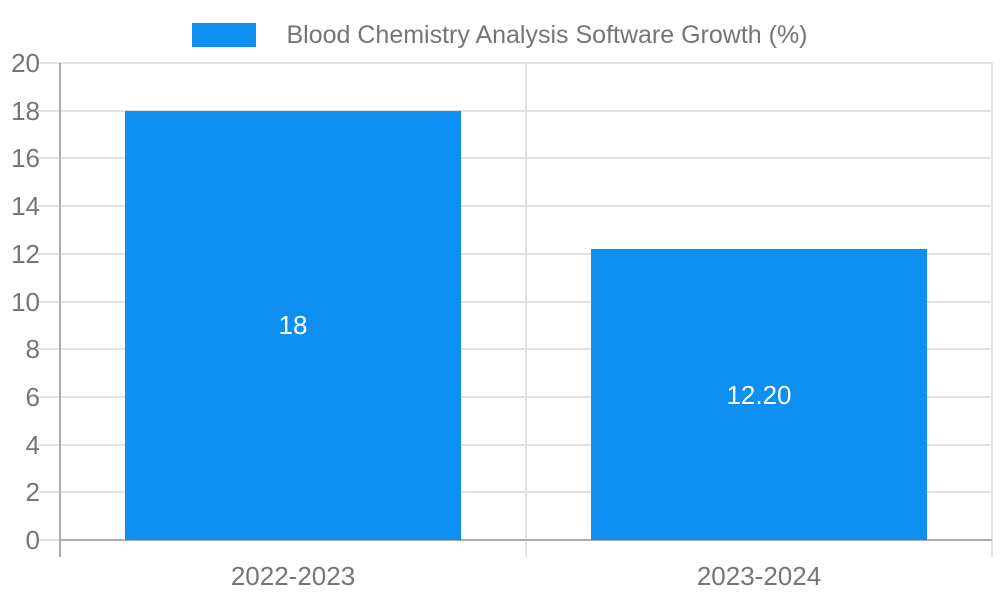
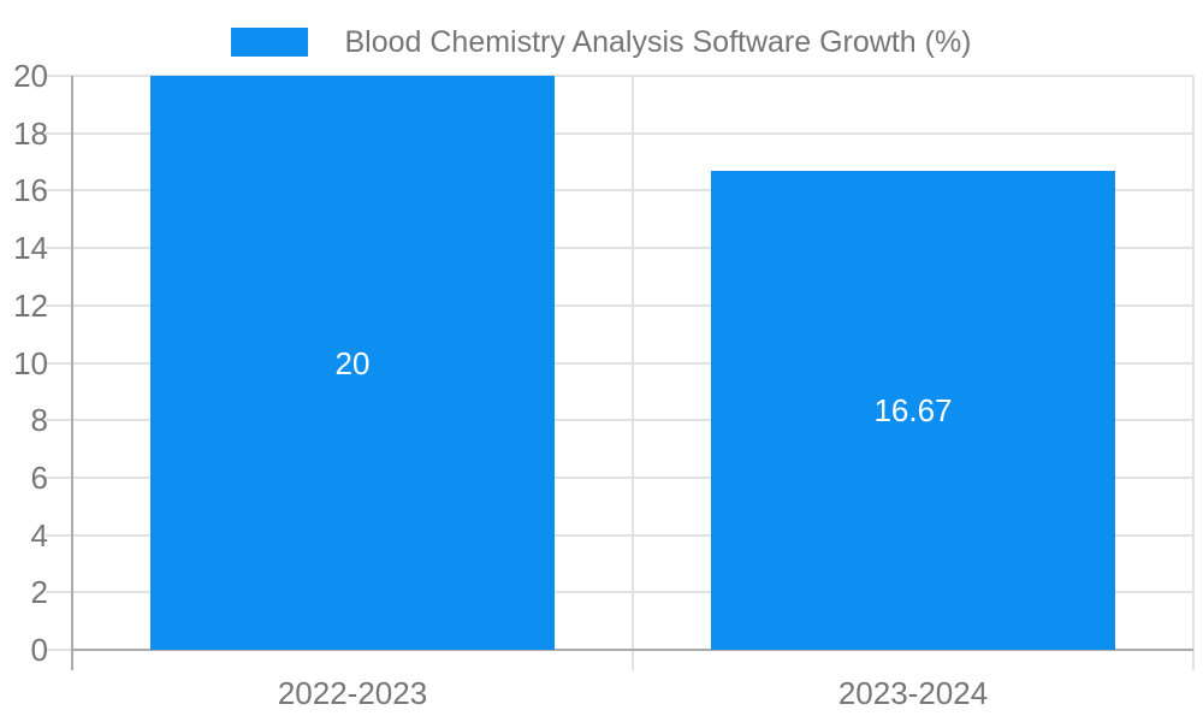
2022-2023: 18 -> 20
2023-2024: 12.20 -> 16.67
